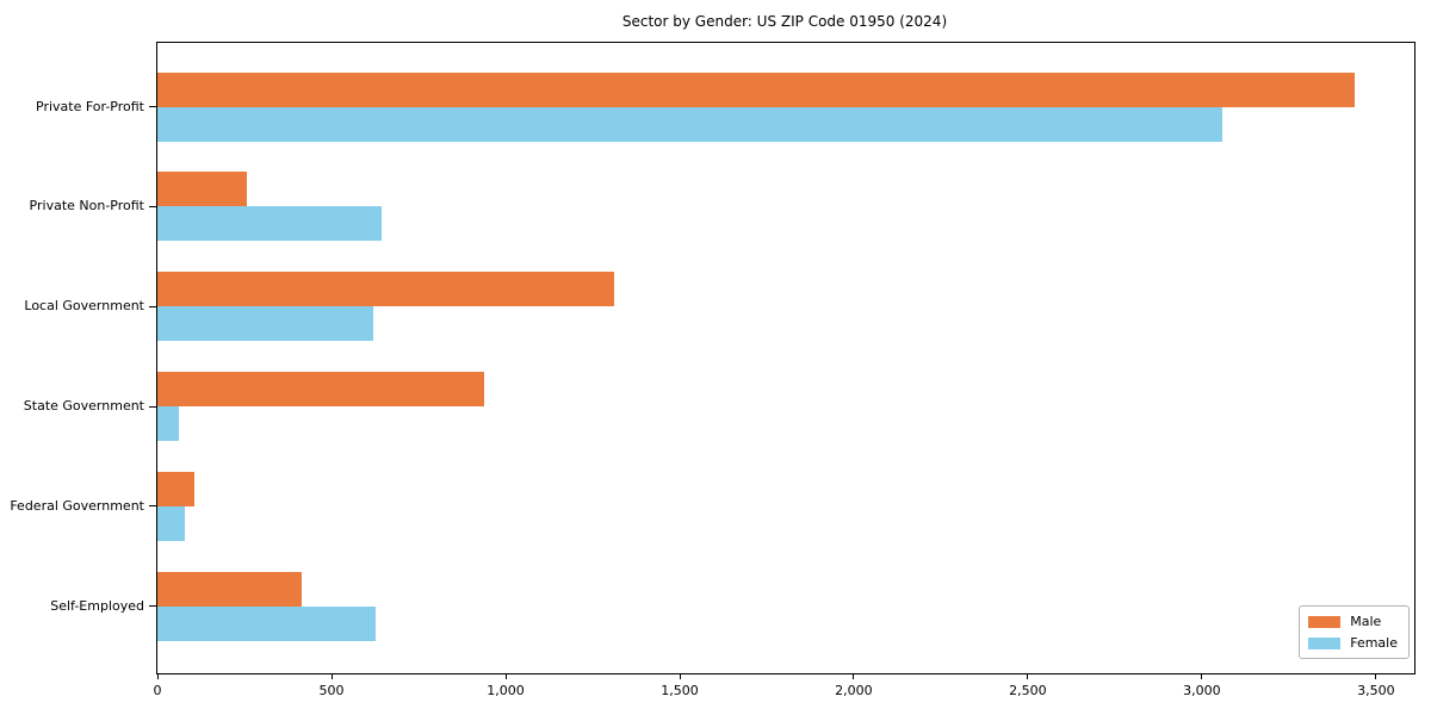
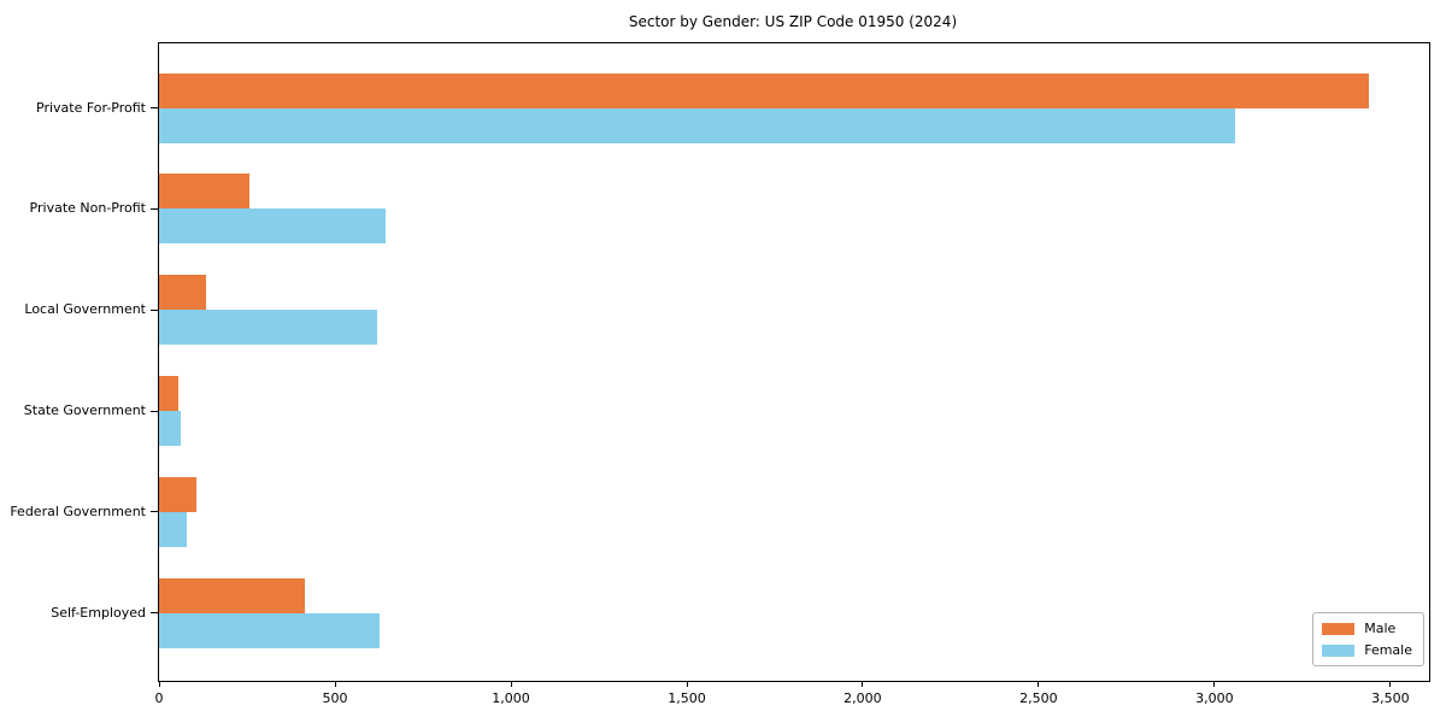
Male/Local Government: 1310 -> 140
Male/State Government: 940 -> 60
